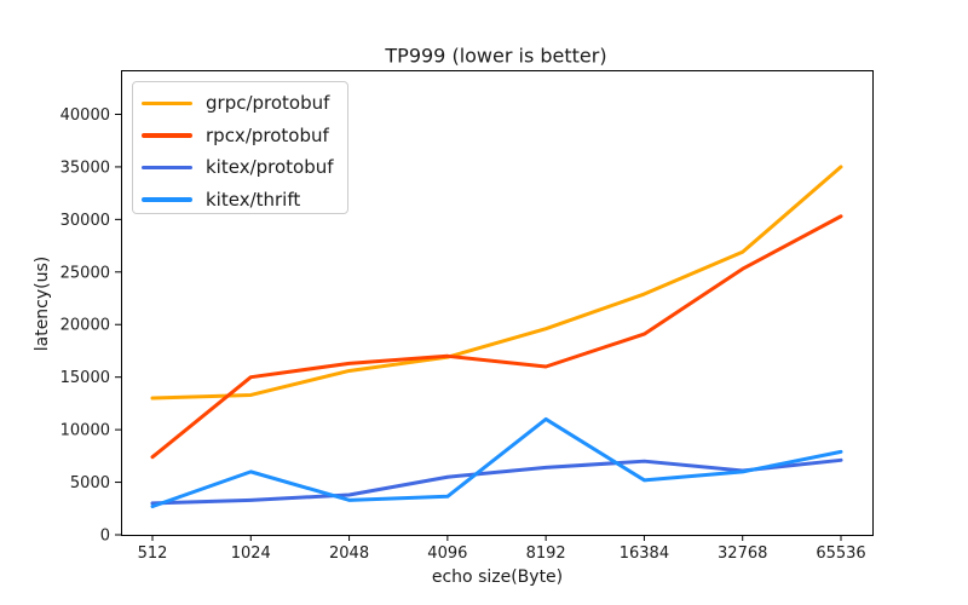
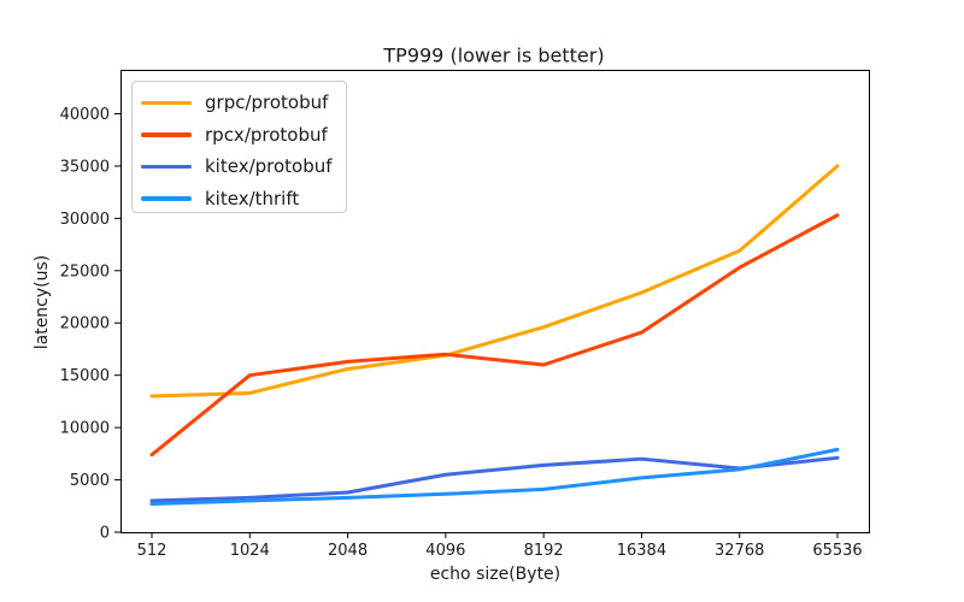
kitex/thrift/1024: 6000 -> 3000
kitex/thrift/8192: 11000 -> 4000
